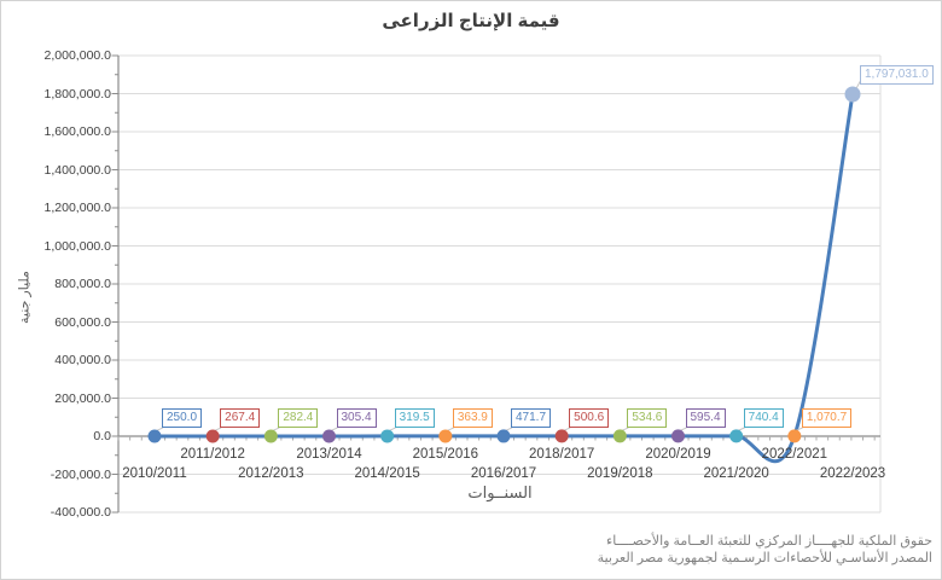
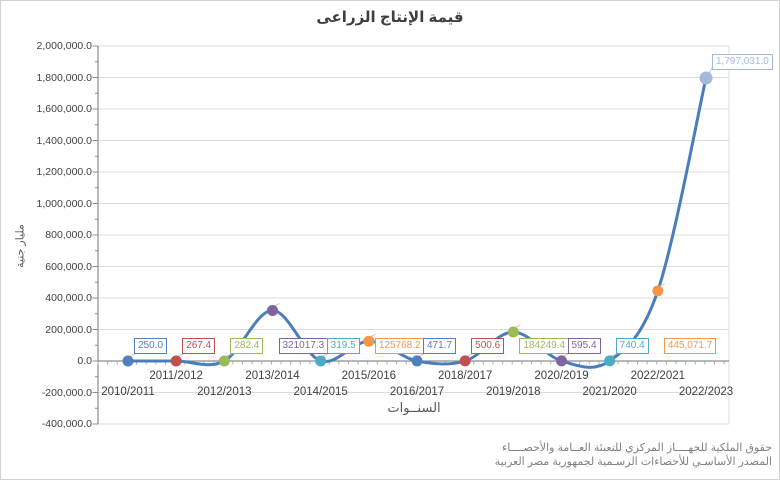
2013/2014: 305.4 -> 321017.3
2015/2016: 363.9 -> 125768.2
2019/2018: 534.6 -> 184249.4
2022/2021: 1,070.7 -> 445,071.7
